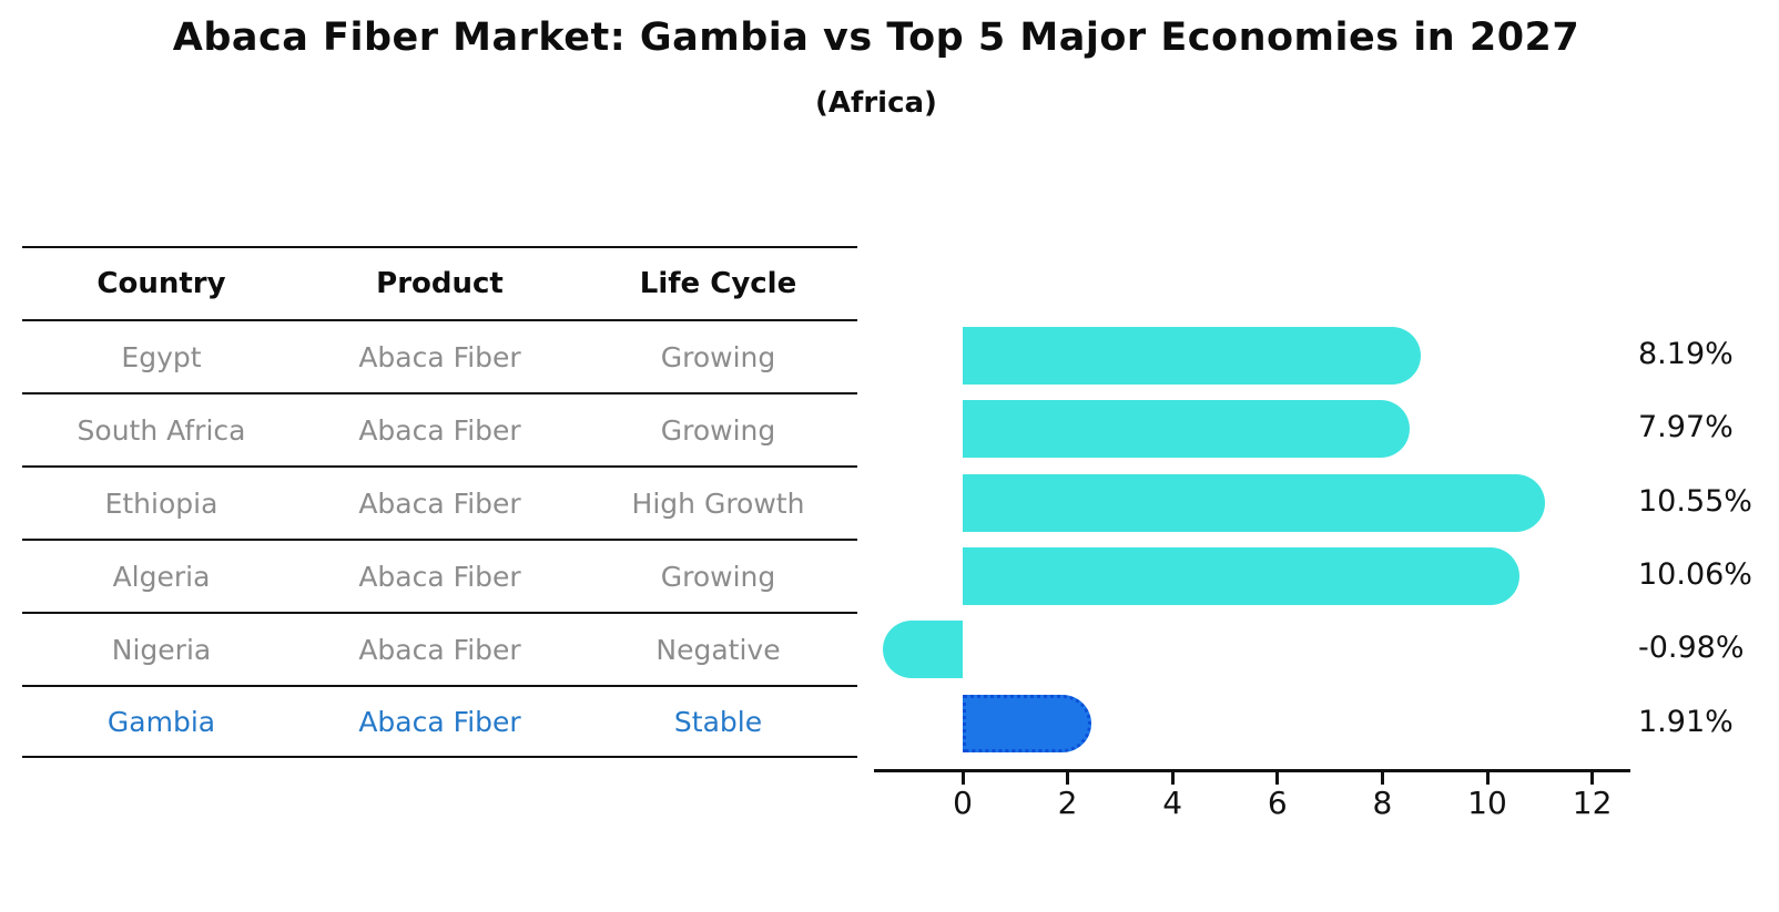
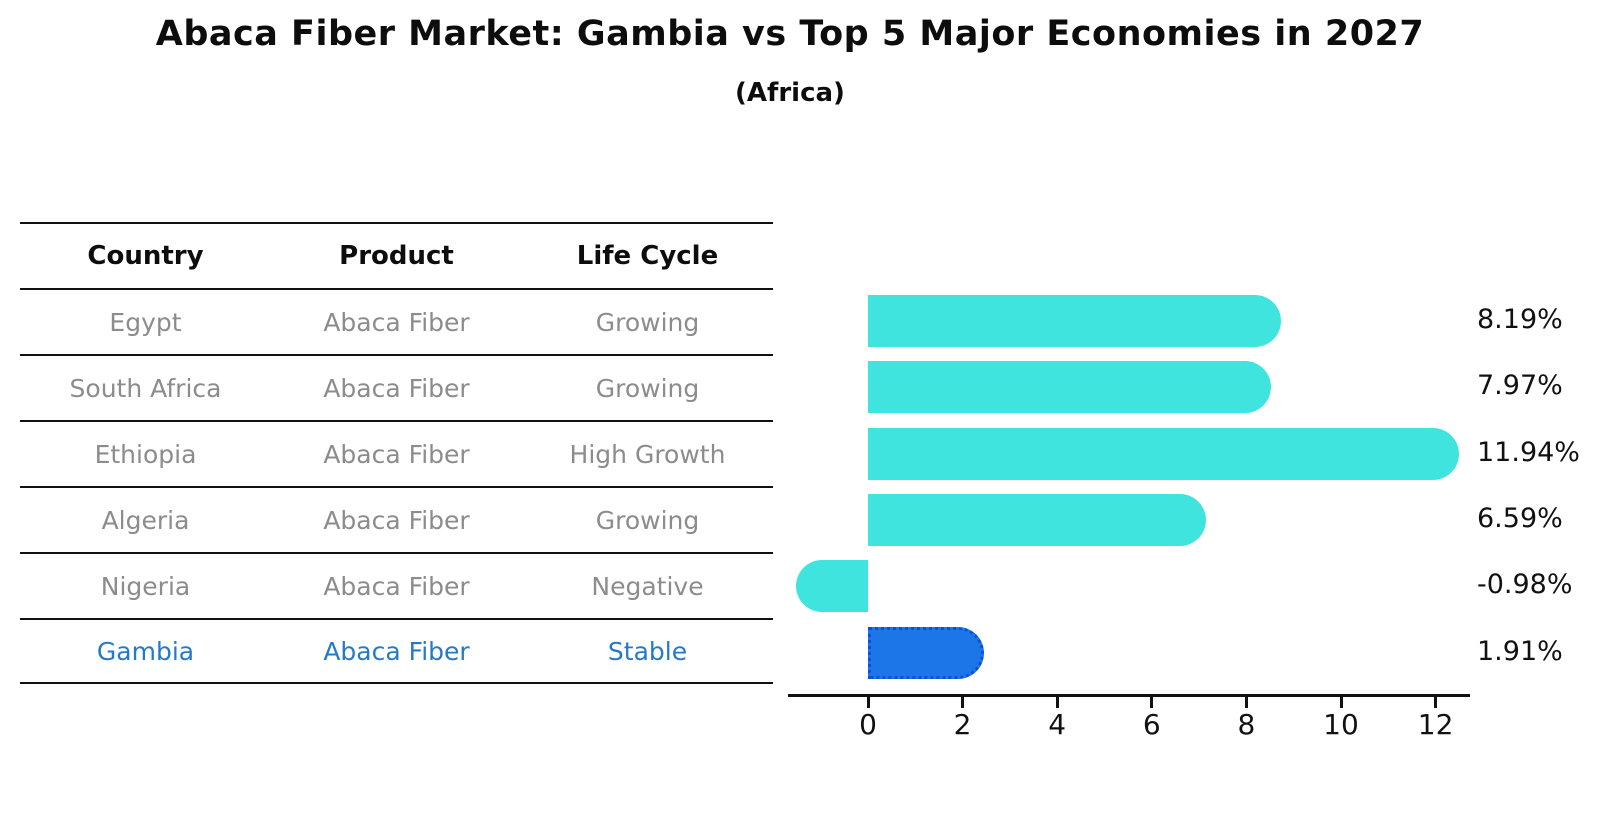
Ethiopia: 10.55% -> 11.94%
Algeria: 10.06% -> 6.59%
